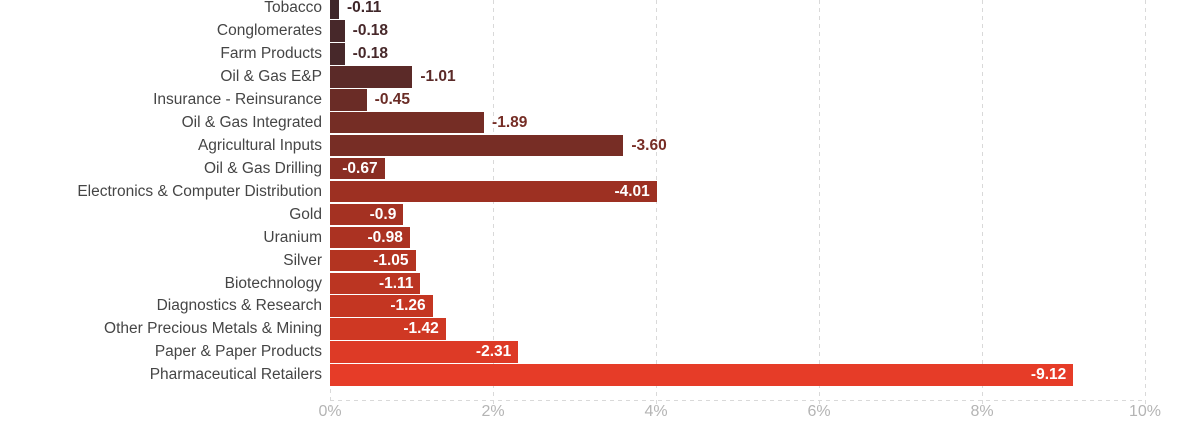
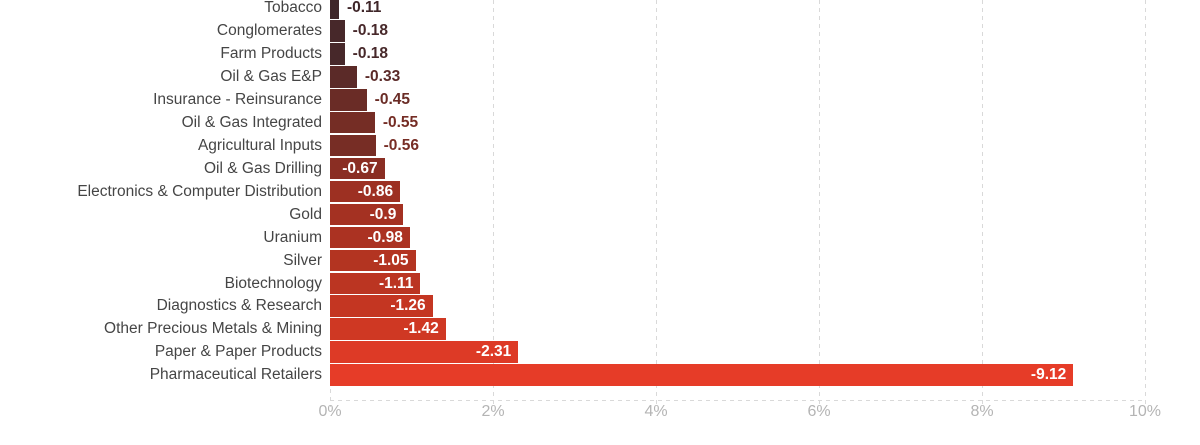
Oil & Gas E&P: -1.01 -> -0.33
Oil & Gas Integrated: -1.89 -> -0.55
Agricultural Inputs: -3.60 -> -0.56
Electronics & Computer Distribution: -4.01 -> -0.86
